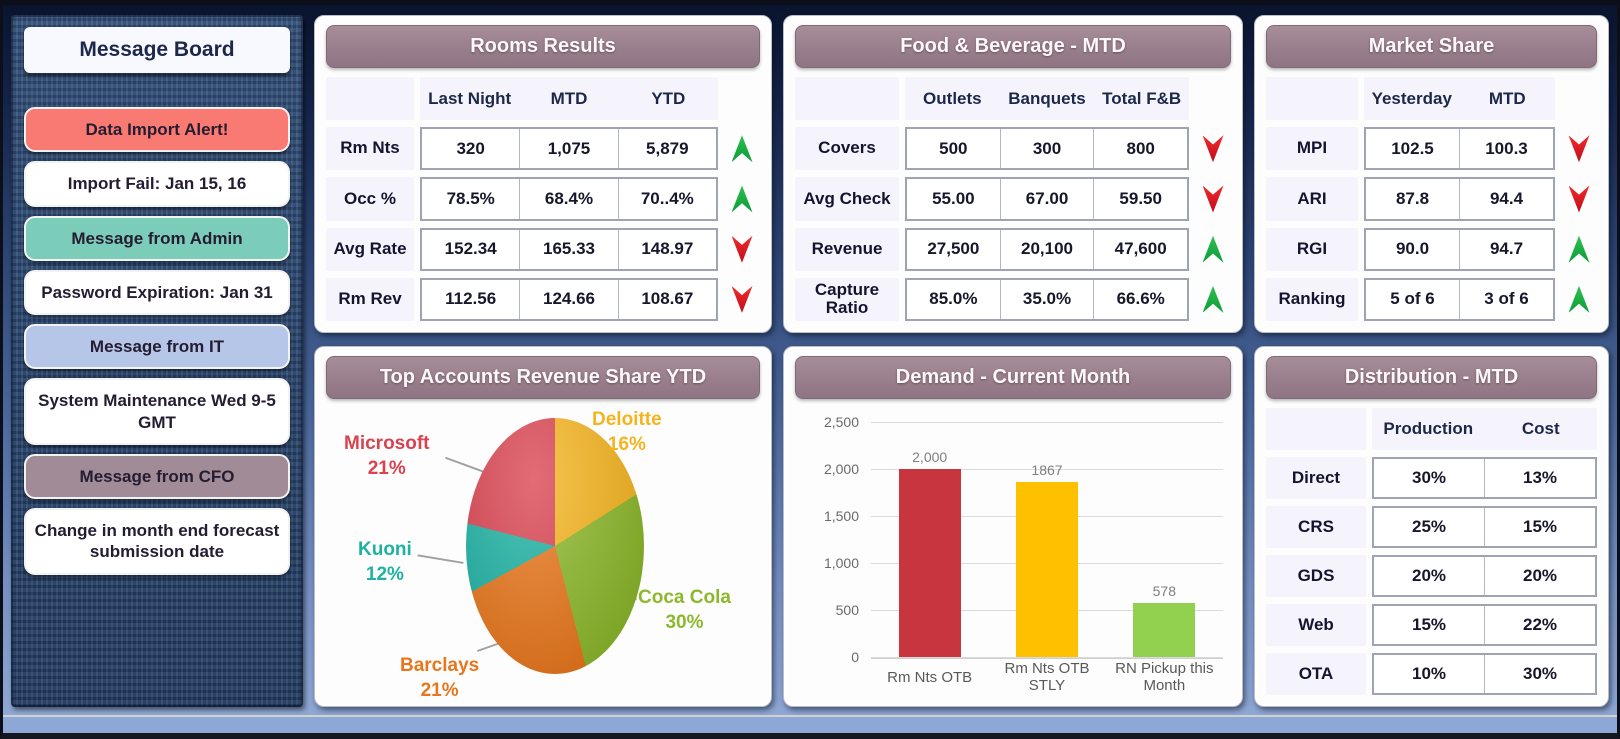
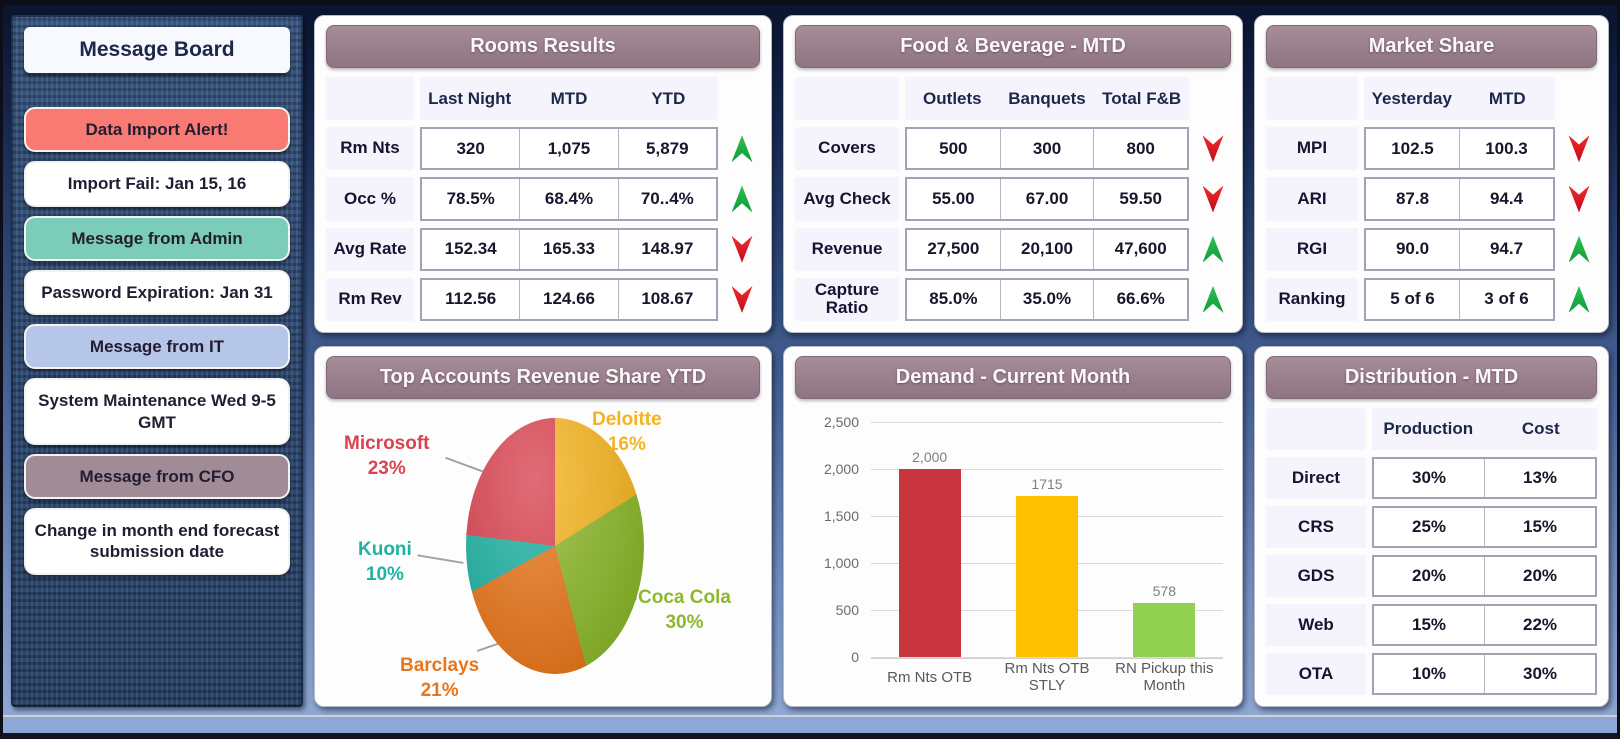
Top Accounts Revenue Share YTD/Kuoni: 12% -> 10%
Top Accounts Revenue Share YTD/Microsoft: 21% -> 23%
Demand - Current Month/Rm Nts OTB STLY: 1867 -> 1715
